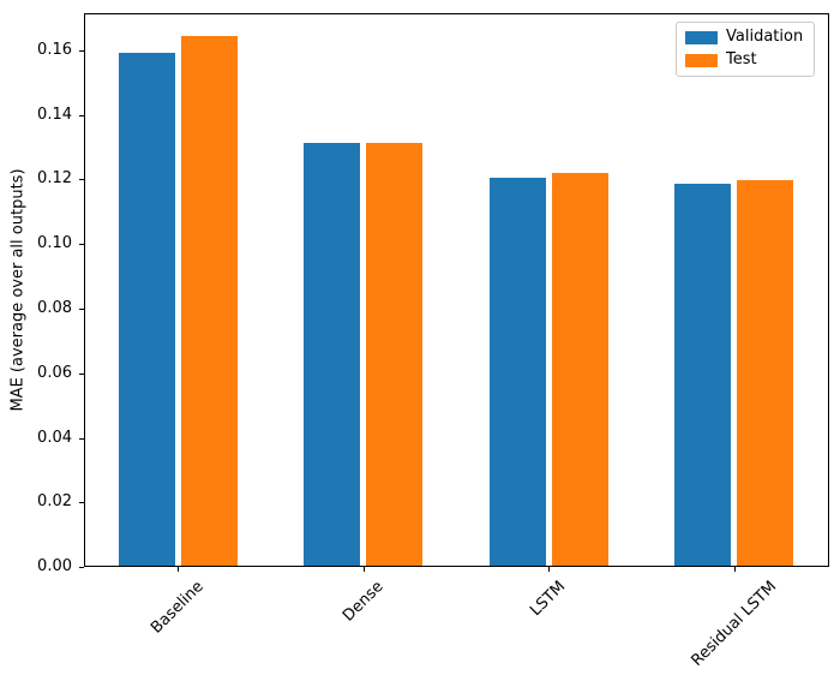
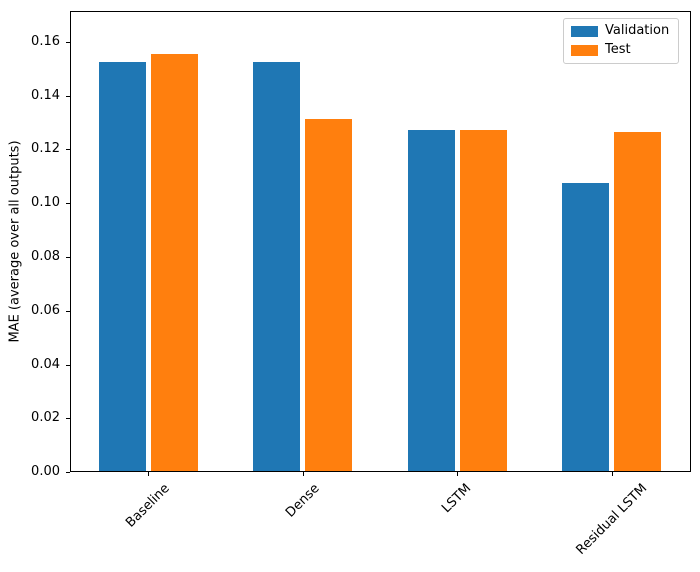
Validation/Baseline: 0.159 -> 0.152
Test/Baseline: 0.164 -> 0.155
Validation/Dense: 0.131 -> 0.152
Validation/LSTM: 0.120 -> 0.127
Test/LSTM: 0.121 -> 0.127
Validation/Residual LSTM: 0.118 -> 0.107
Test/Residual LSTM: 0.119 -> 0.126
